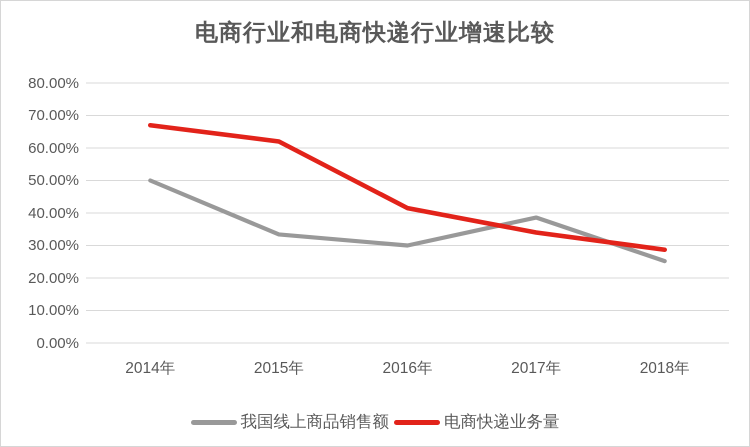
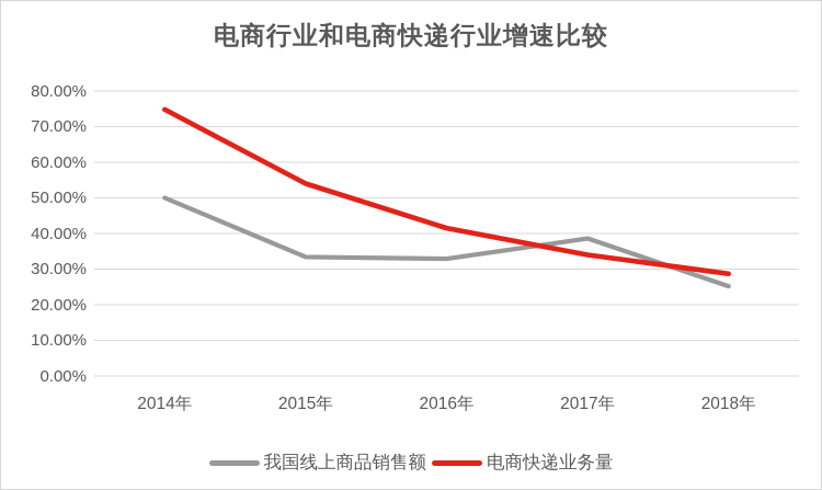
电商快递业务量/2014年: 67% -> 75%
电商快递业务量/2015年: 62% -> 54%
我国线上商品销售额/2016年: 30% -> 33%
